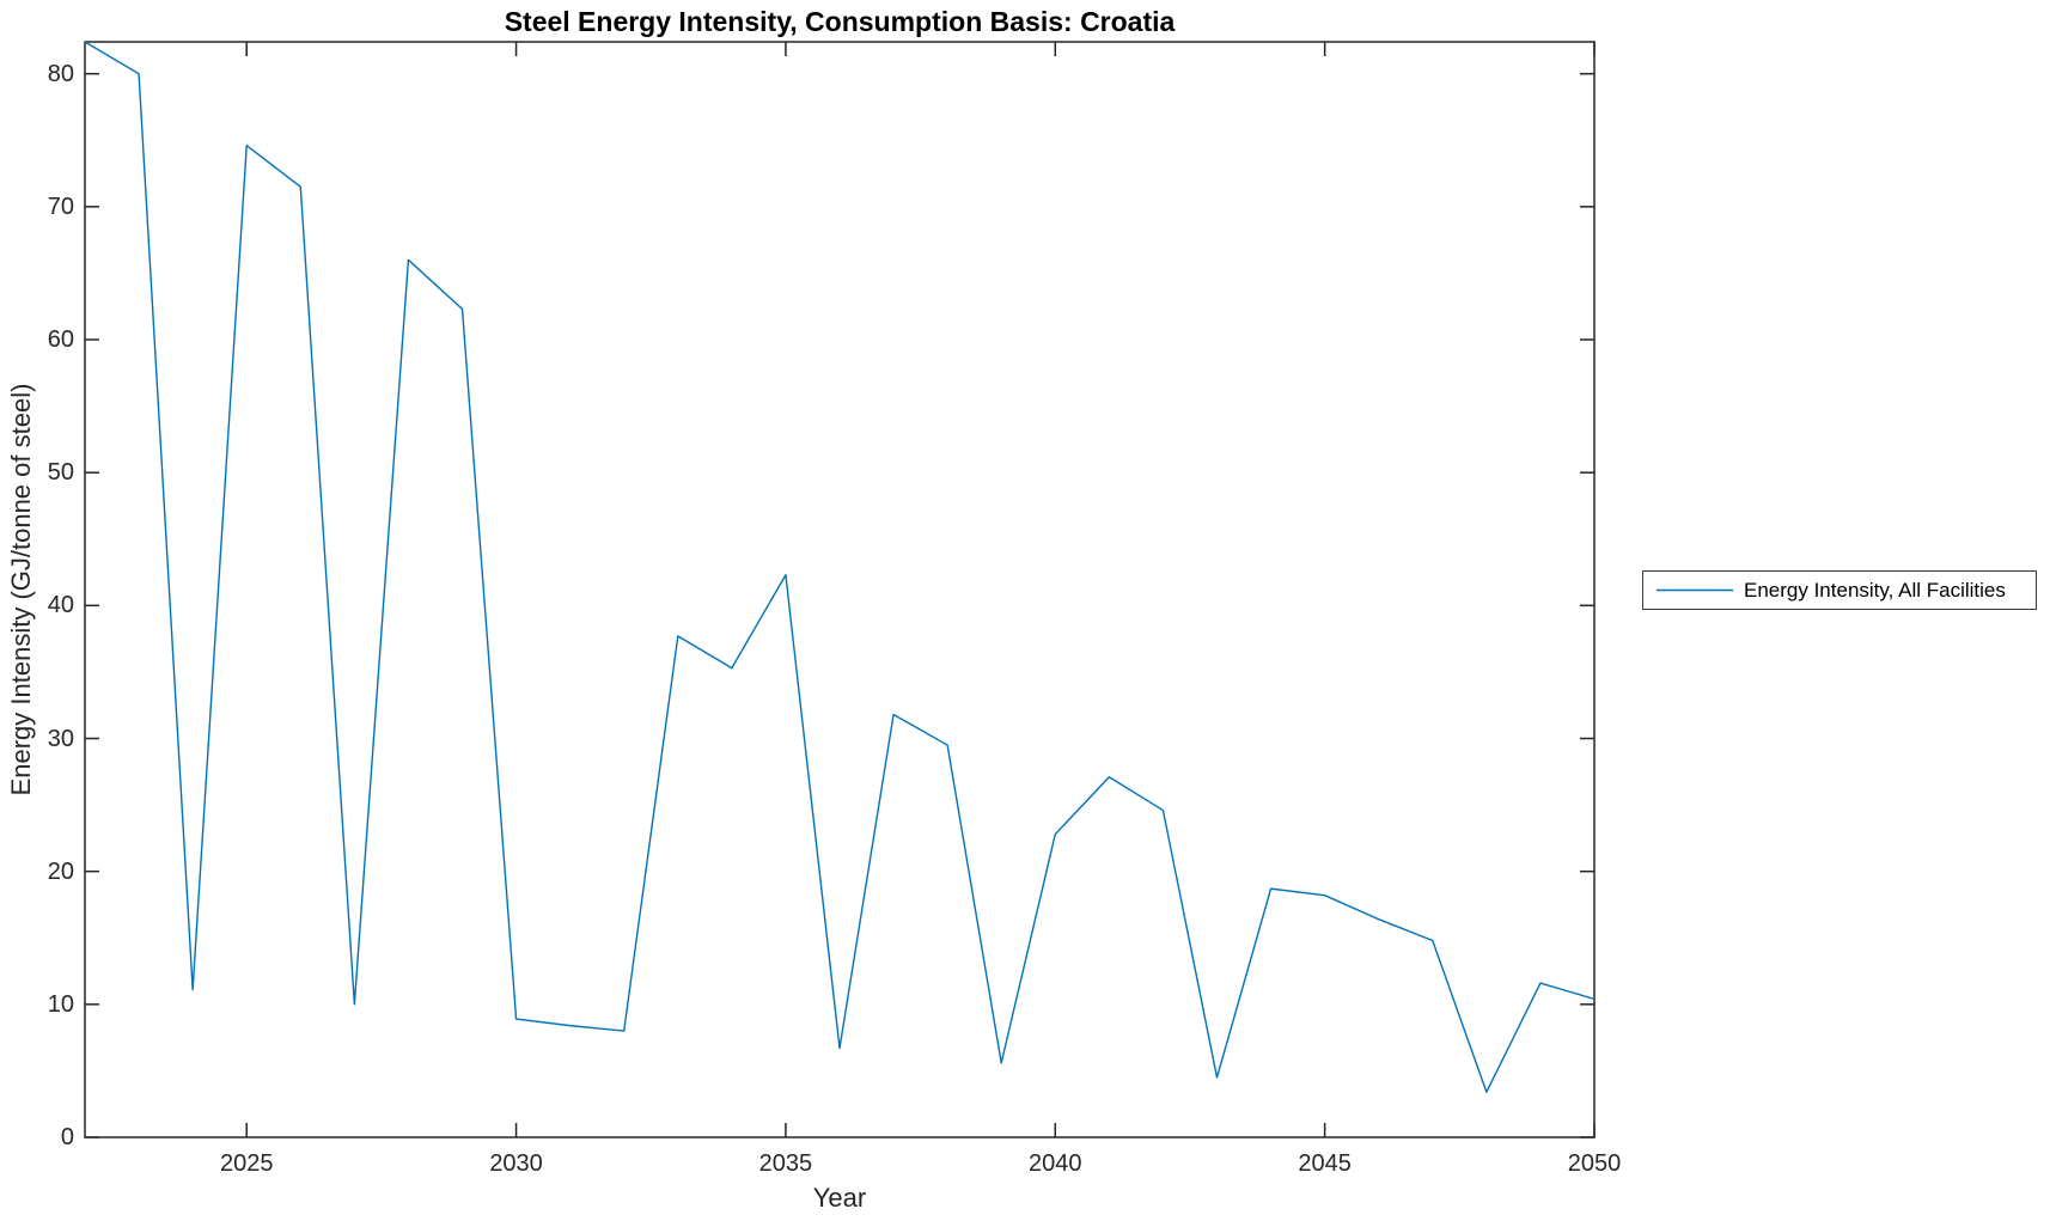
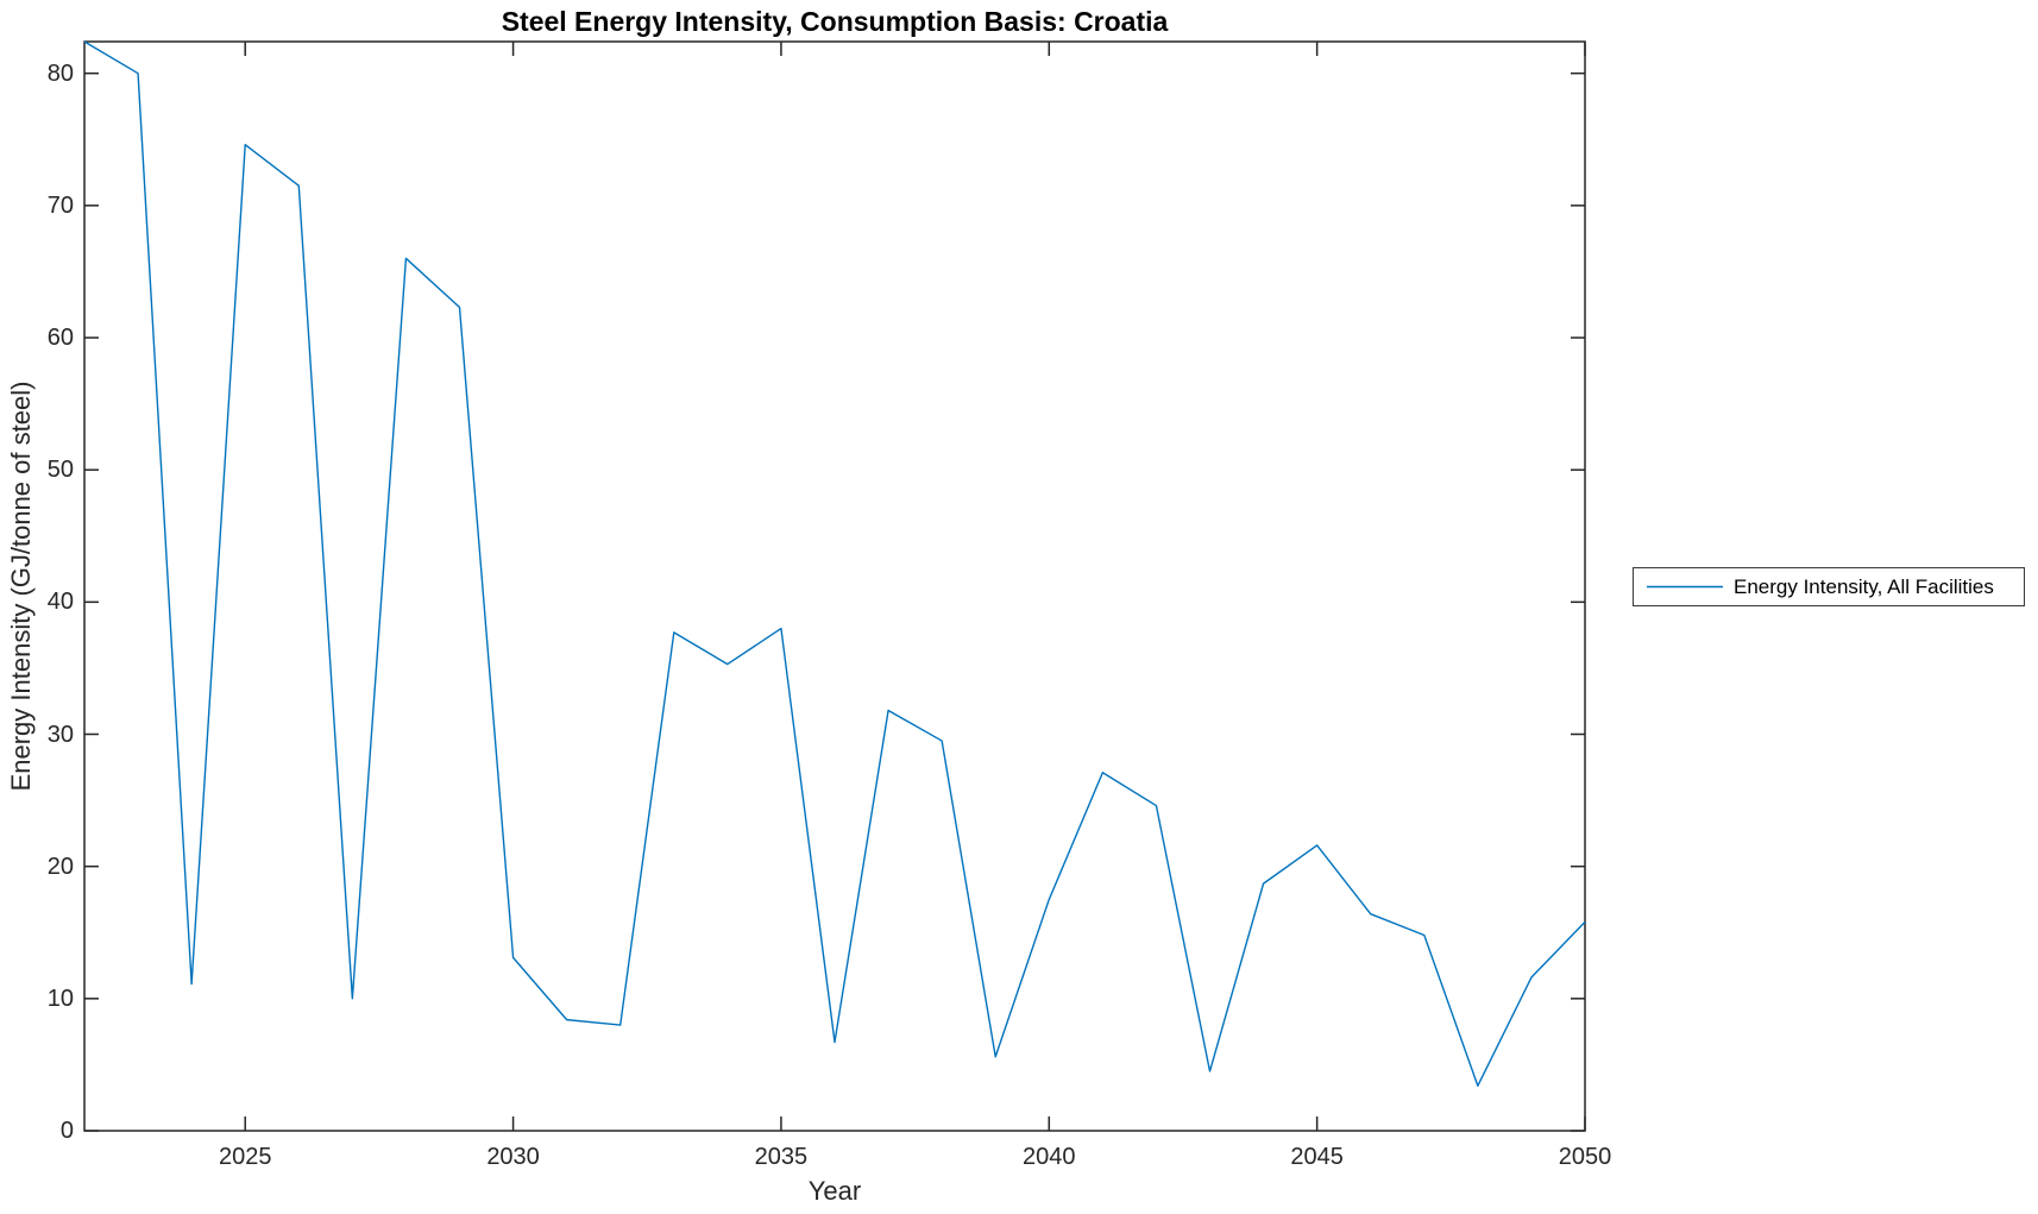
2030: 8.9 -> 13.1
2035: 42.3 -> 38.0
2040: 22.8 -> 17.5
2045: 18.2 -> 21.6
2050: 10.4 -> 15.8
